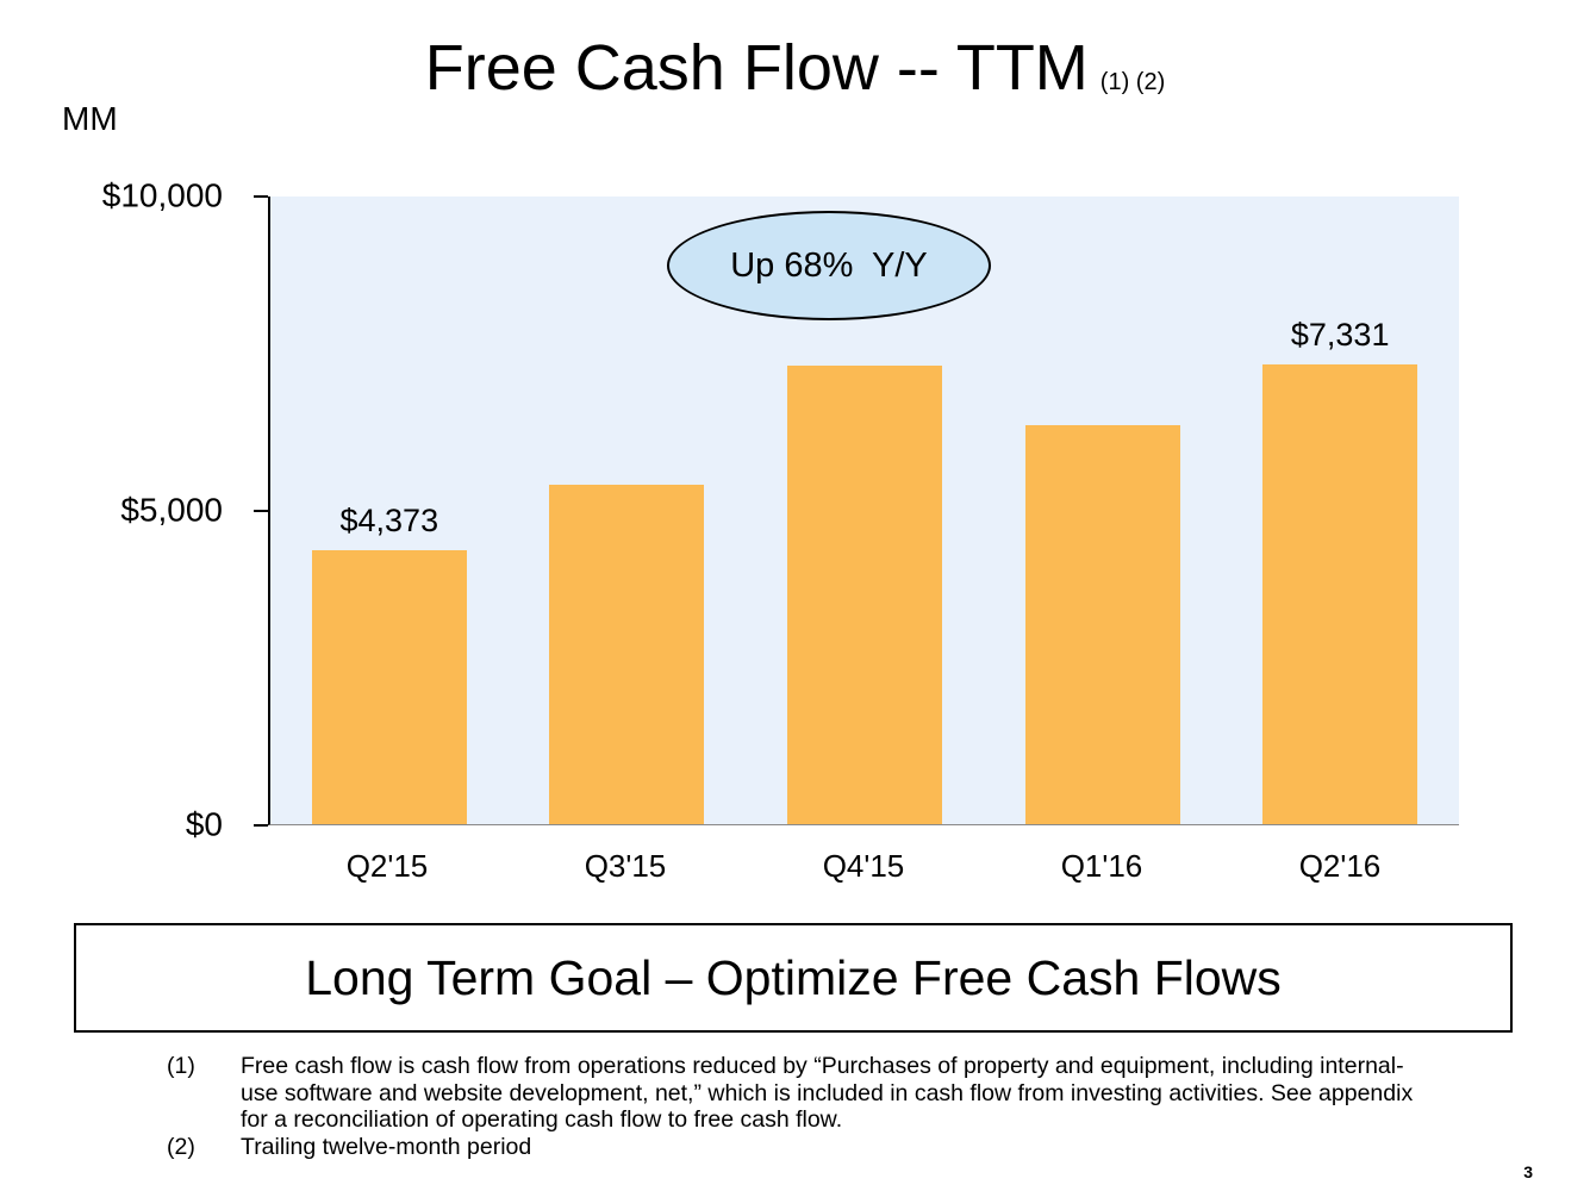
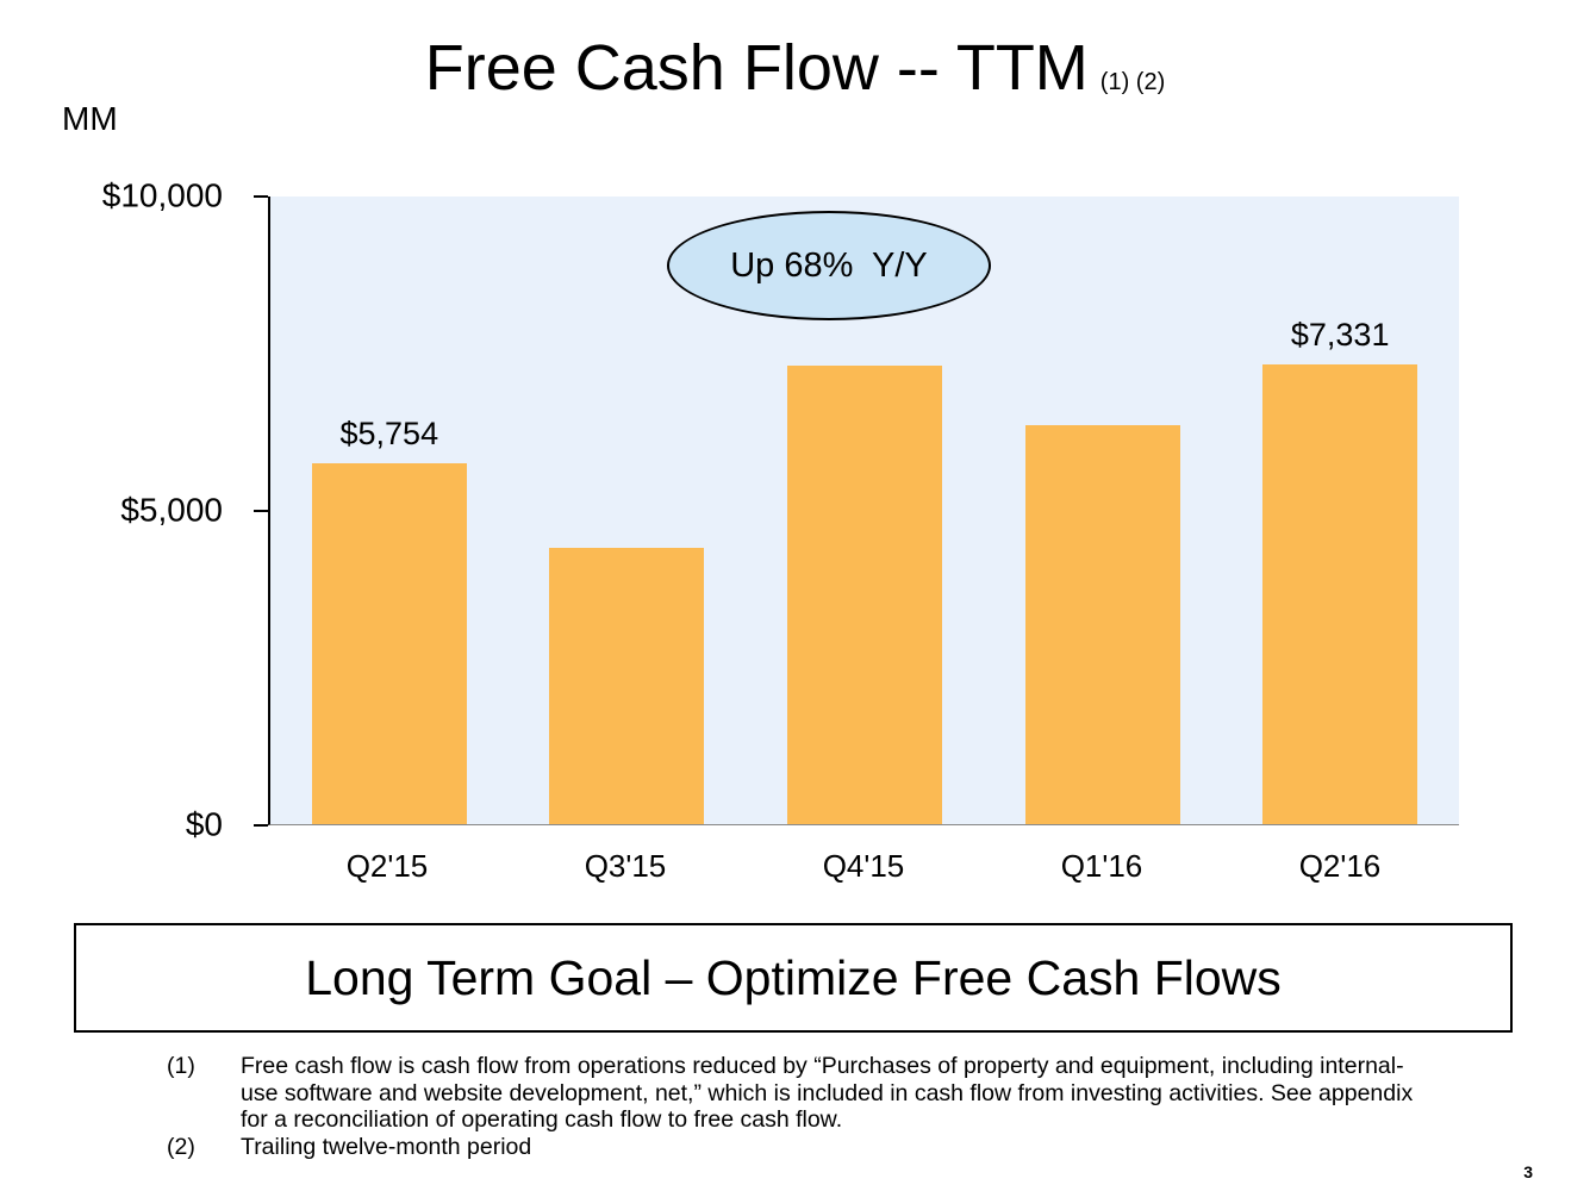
Q2'15: $4,373 -> $5,754
Q3'15: $5400 -> $4400
